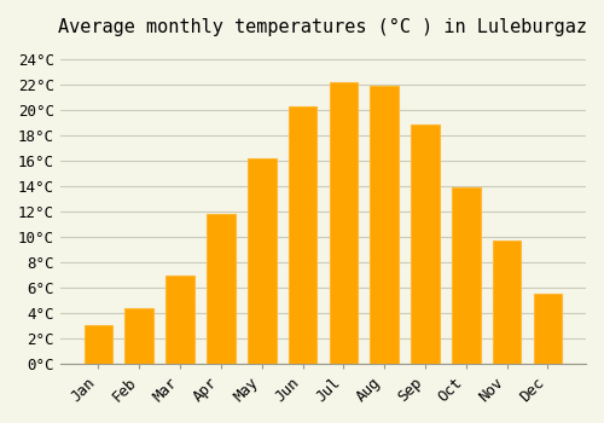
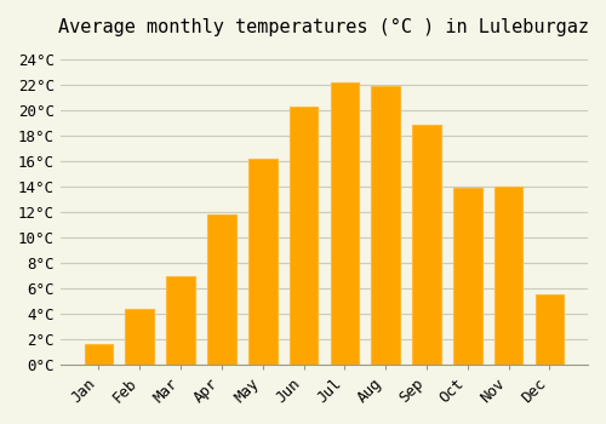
Jan: 3.0°C -> 1.6°C
Nov: 9.7°C -> 14.0°C
